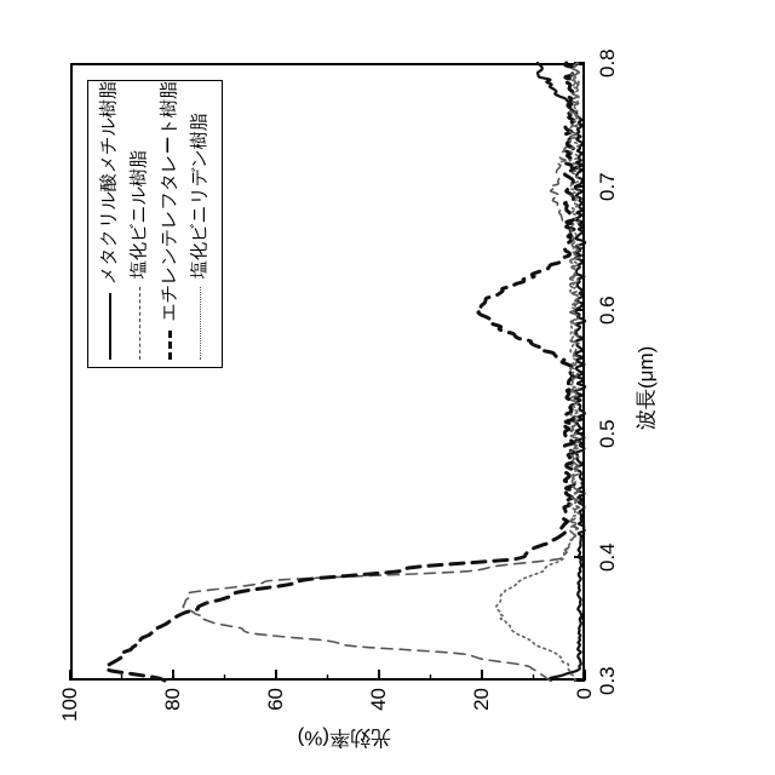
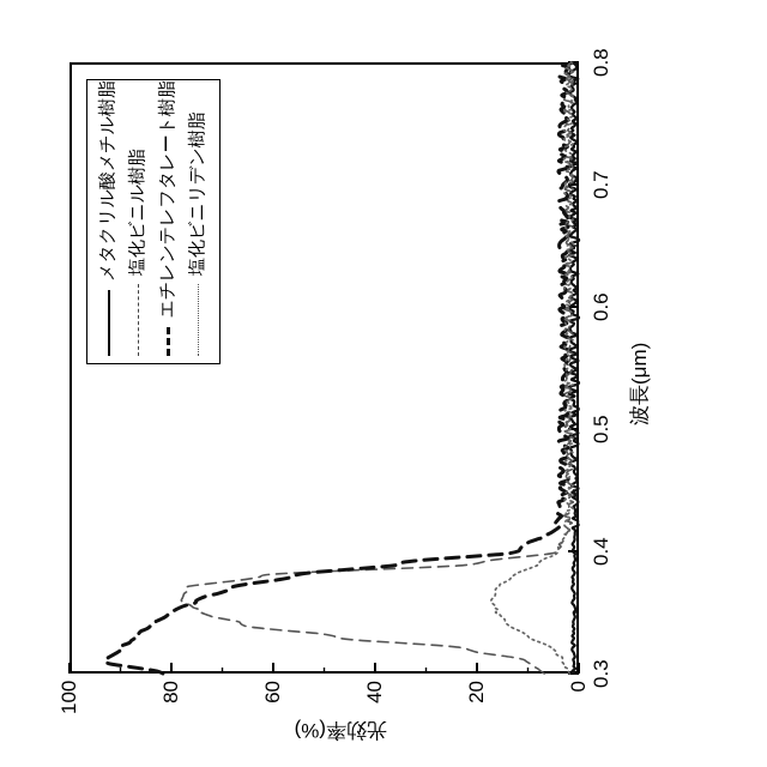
メタクリル酸メチル樹脂/0.3: 7 -> 1
エチレンテレフタレート樹脂/0.6: 20 -> 3
塩化ビニル樹脂/0.7: 6 -> 2
メタクリル酸メチル樹脂/0.8: 9 -> 1
